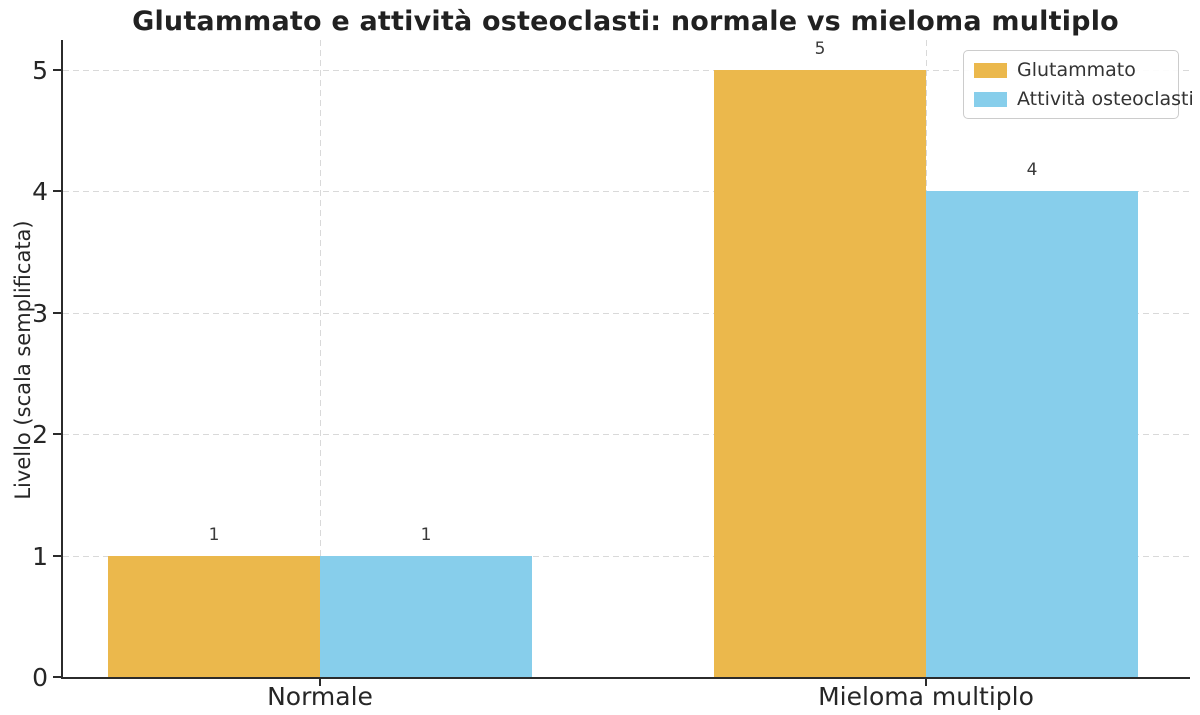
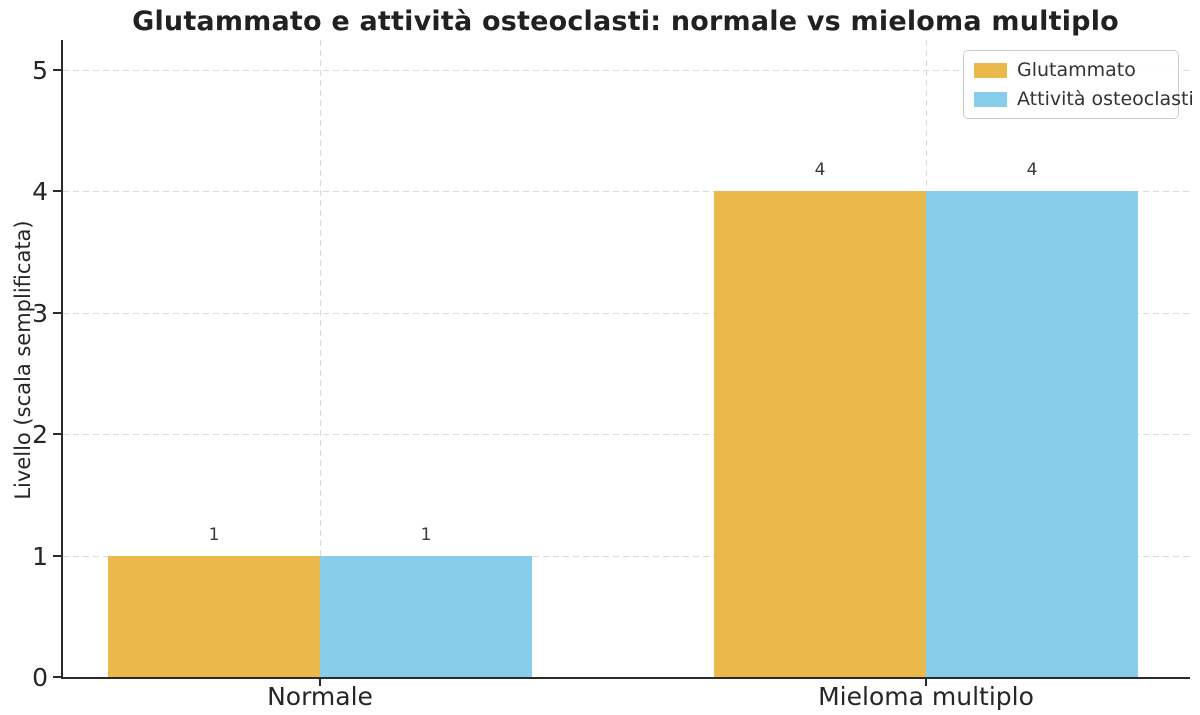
Glutammato/Mieloma multiplo: 5 -> 4
